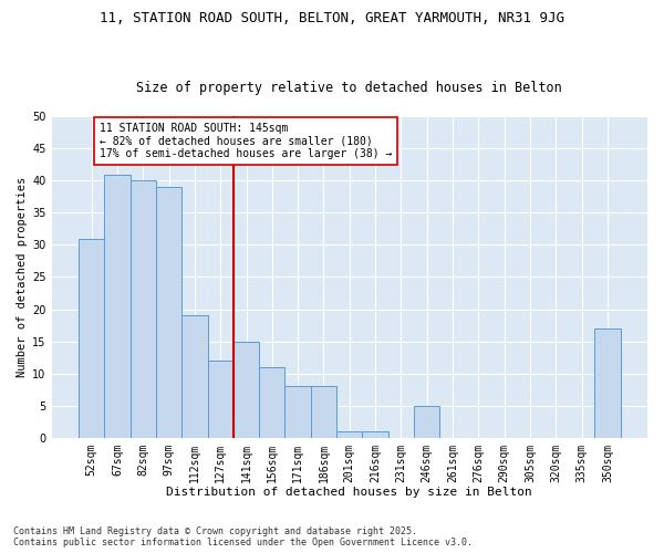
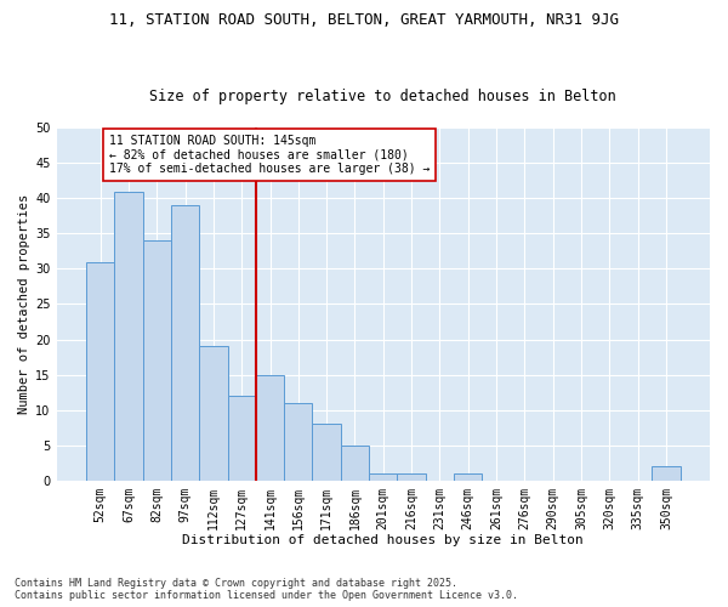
82sqm: 40 -> 34
186sqm: 8 -> 5
246sqm: 5 -> 1
350sqm: 17 -> 2
